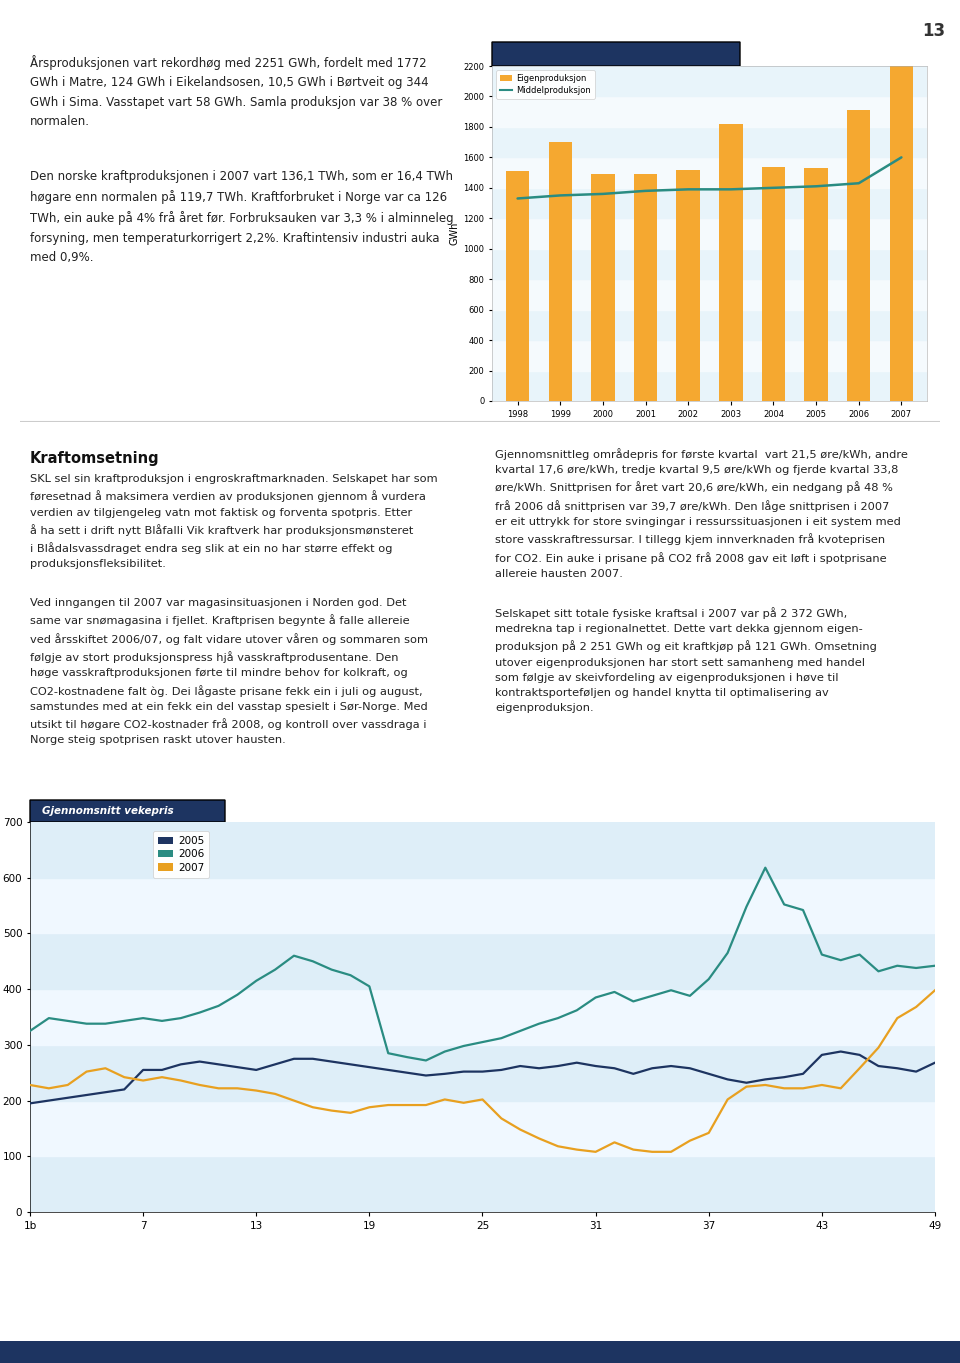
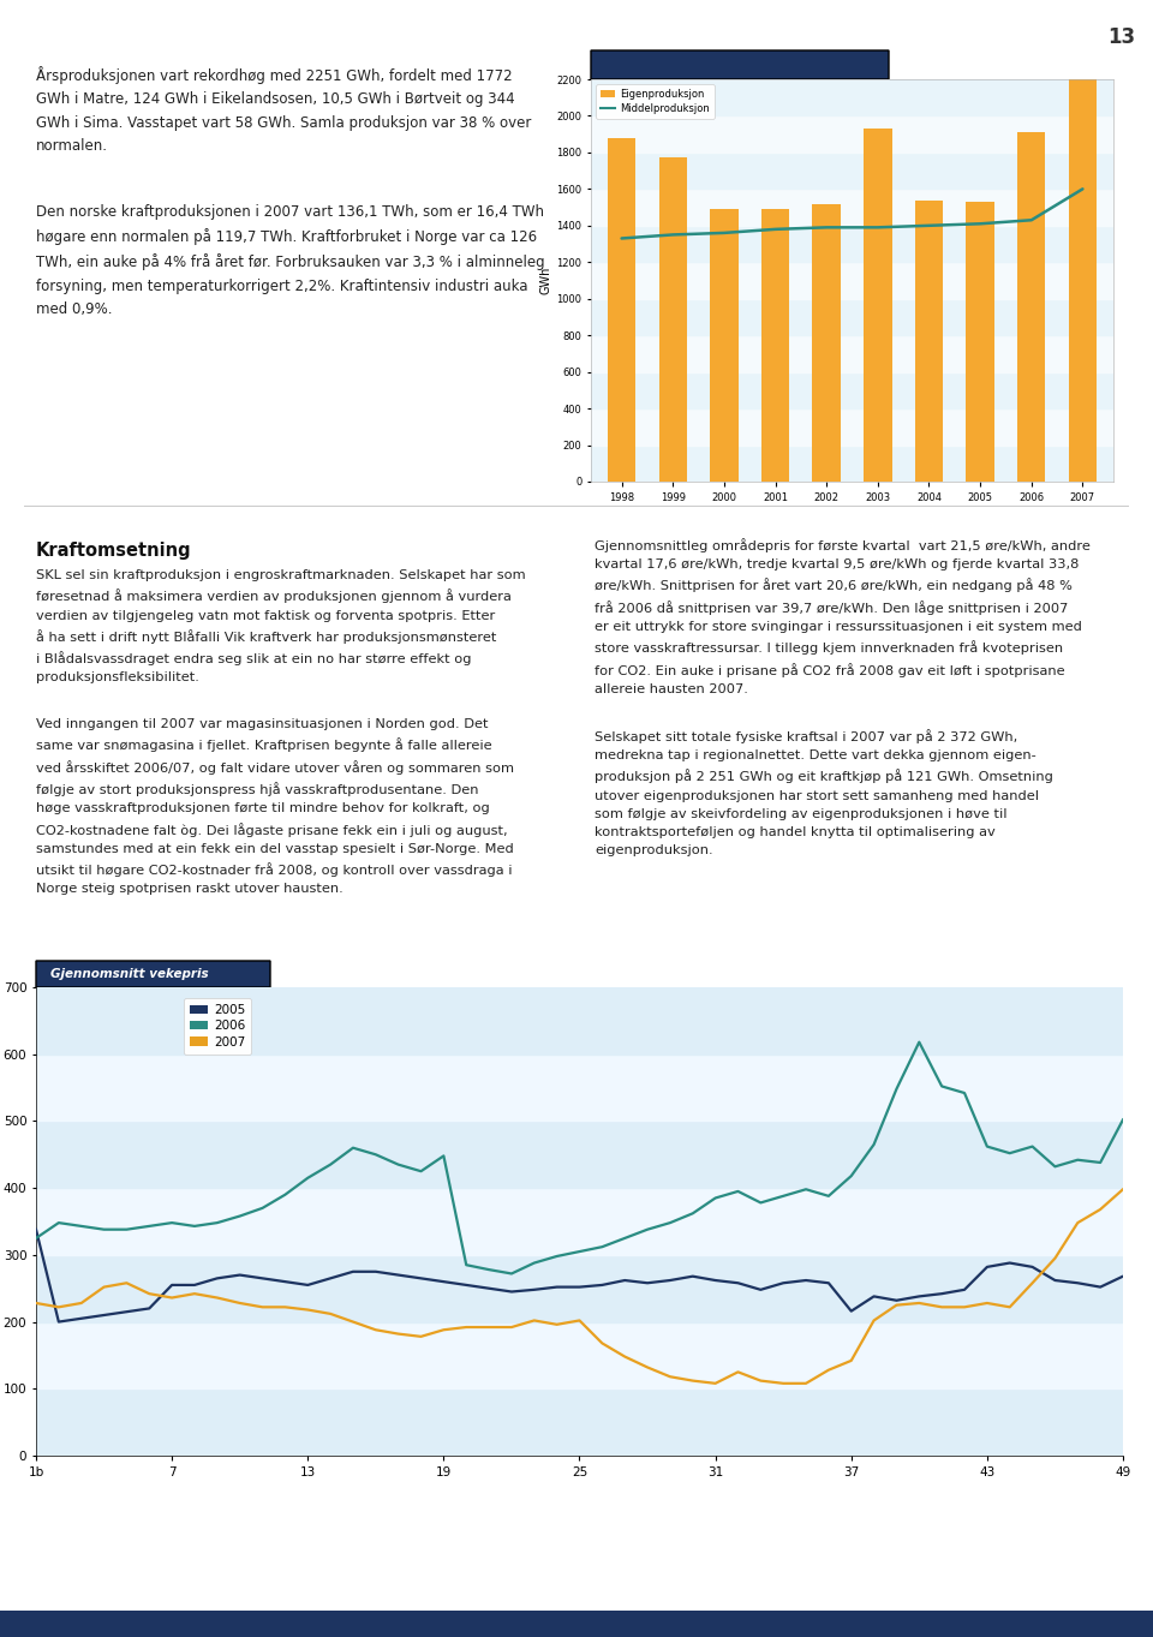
Eigenproduksjon/1998: 1510 -> 1880
Eigenproduksjon/1999: 1700 -> 1770
Eigenproduksjon/2003: 1820 -> 1930
2005/1b: 195 -> 338
2006/19: 405 -> 448
2005/37: 248 -> 216
2006/49: 442 -> 502
